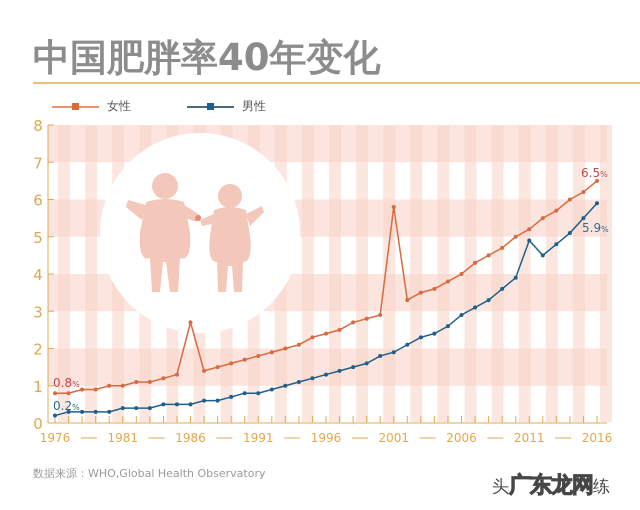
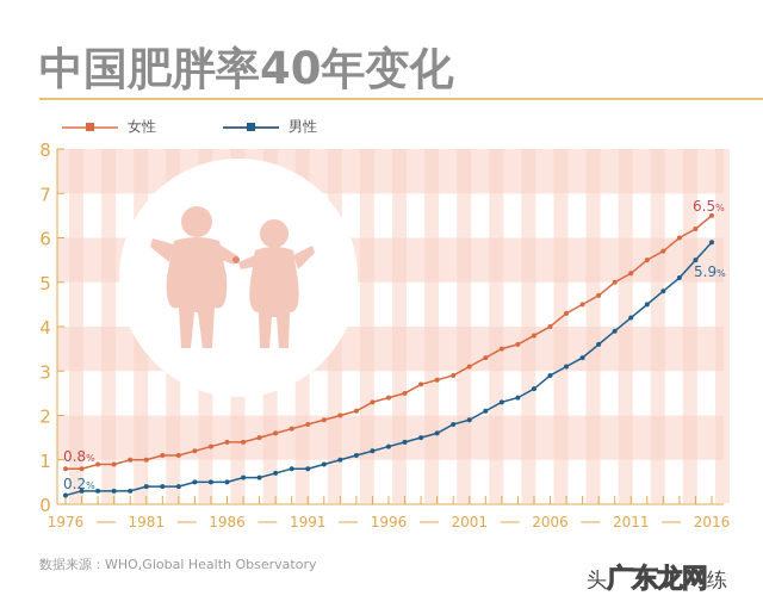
女性/1986: 2.7 -> 1.4
女性/2001: 5.8 -> 3.1
男性/2011: 4.9 -> 4.2
